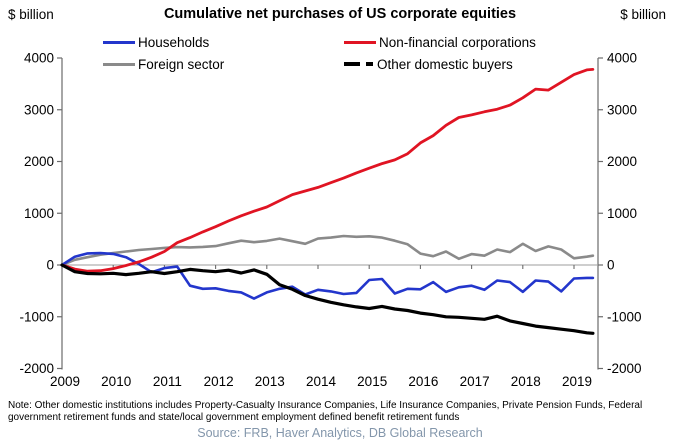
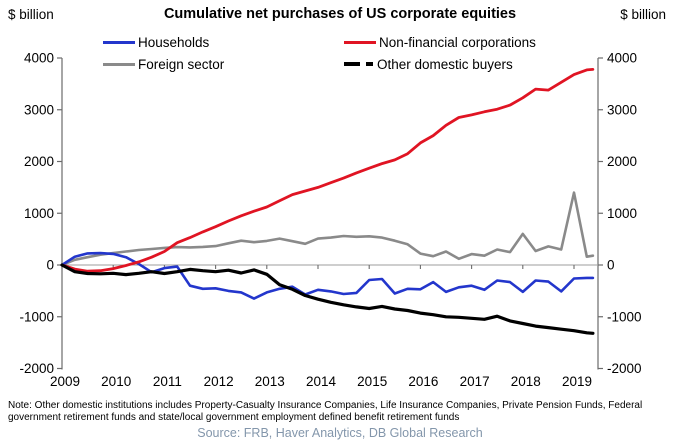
Foreign sector/2018: 400 -> 600
Foreign sector/2019: 100 -> 1400
